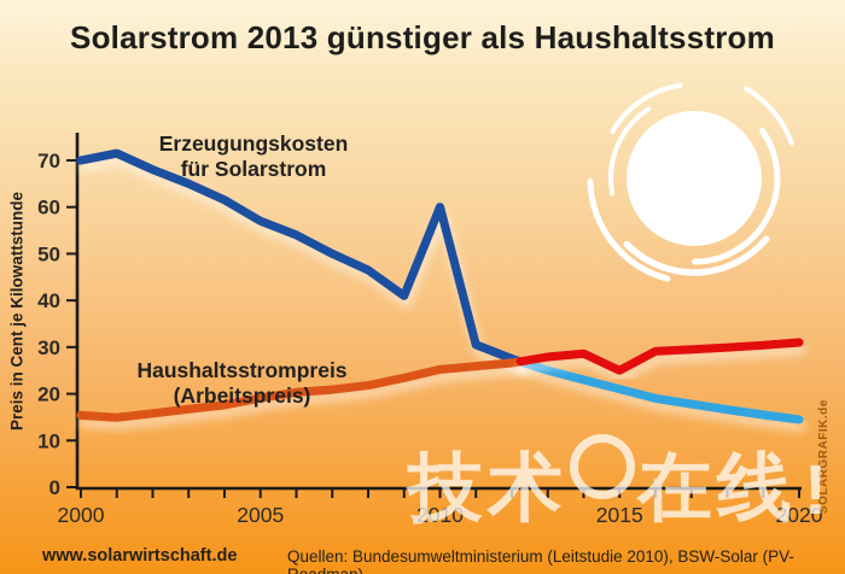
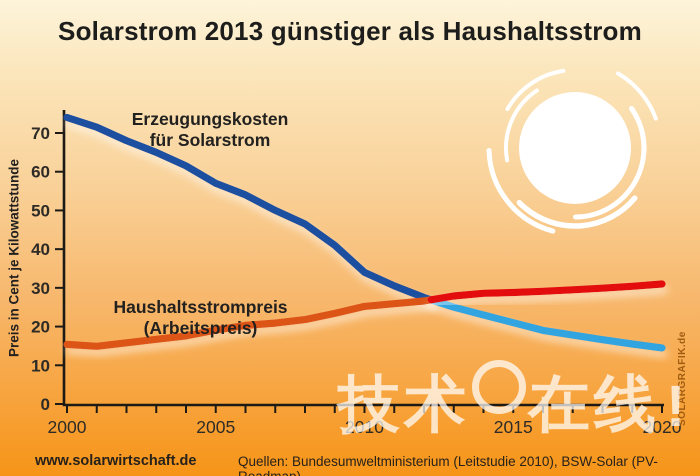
Erzeugungskosten für Solarstrom/2000: 70 -> 74
Erzeugungskosten für Solarstrom/2010: 60 -> 34
Haushaltsstrompreis (Arbeitspreis)/2015: 25 -> 29
